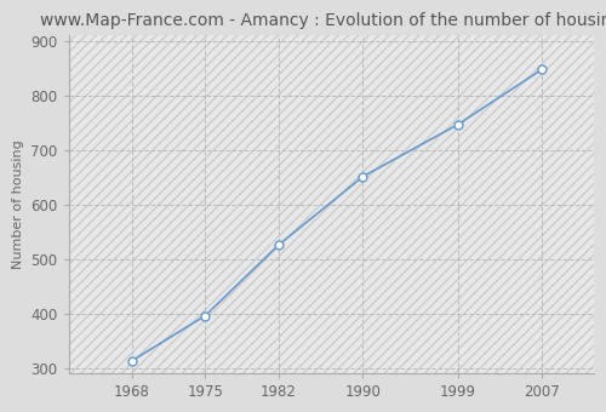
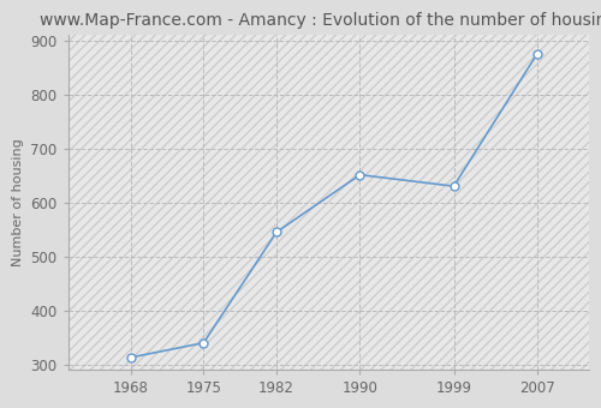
1975: 396 -> 340
1982: 526 -> 545
1999: 746 -> 630
2007: 847 -> 875
